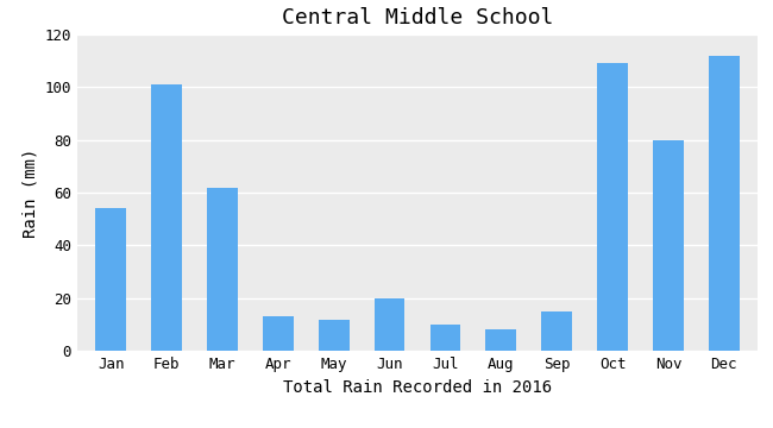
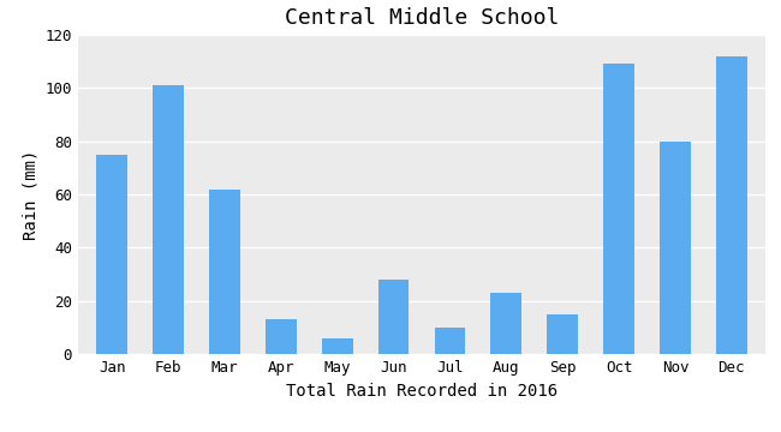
Jan: 54 -> 75
May: 12 -> 6
Jun: 20 -> 28
Aug: 8 -> 23
